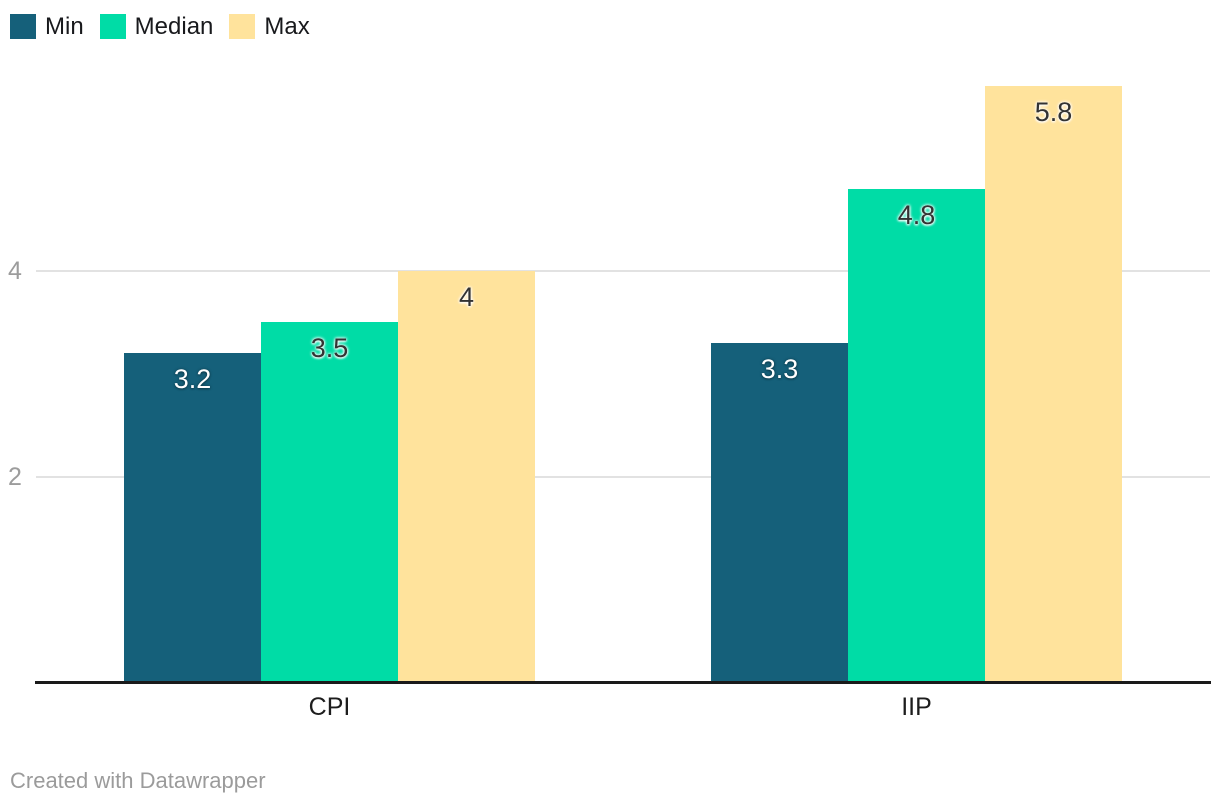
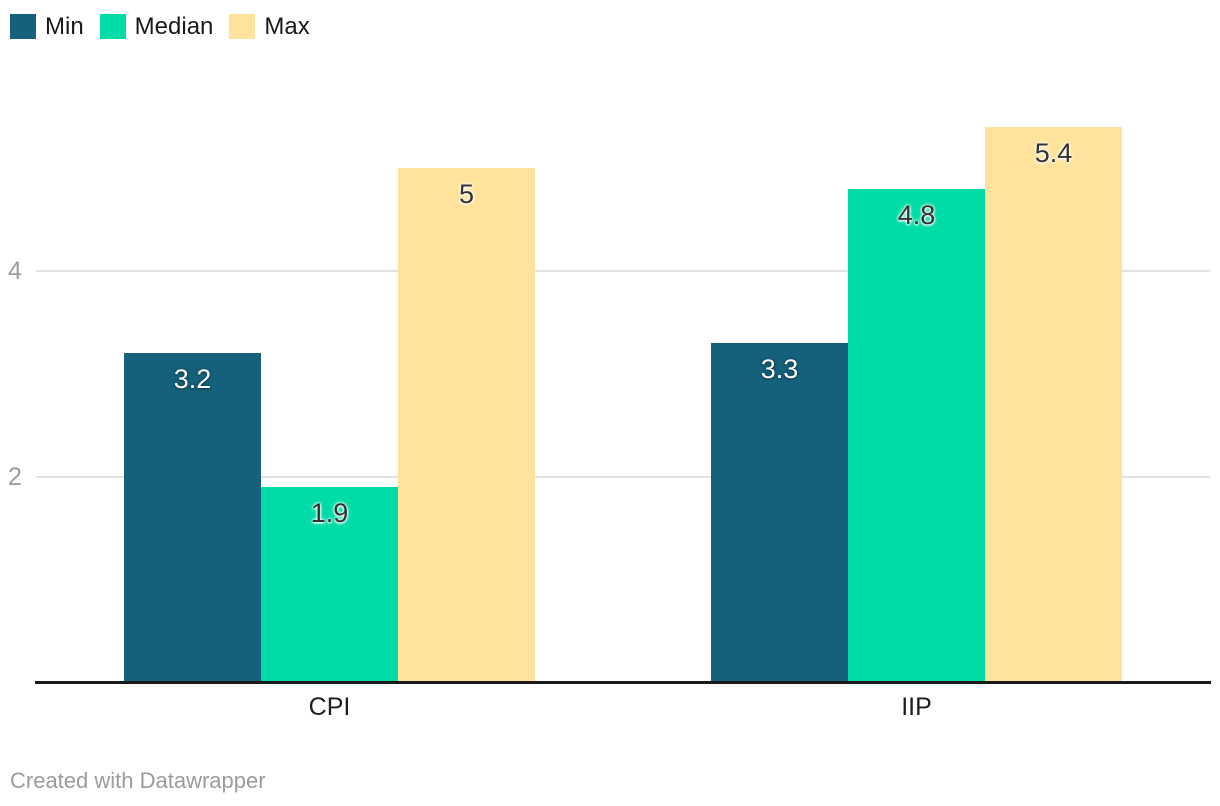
Median/CPI: 3.5 -> 1.9
Max/CPI: 4 -> 5
Max/IIP: 5.8 -> 5.4
